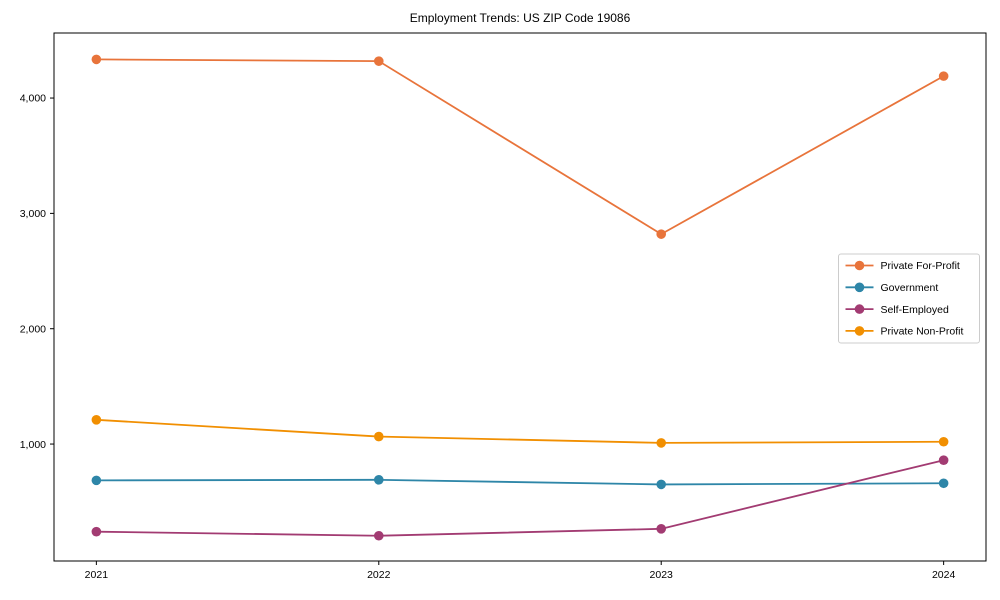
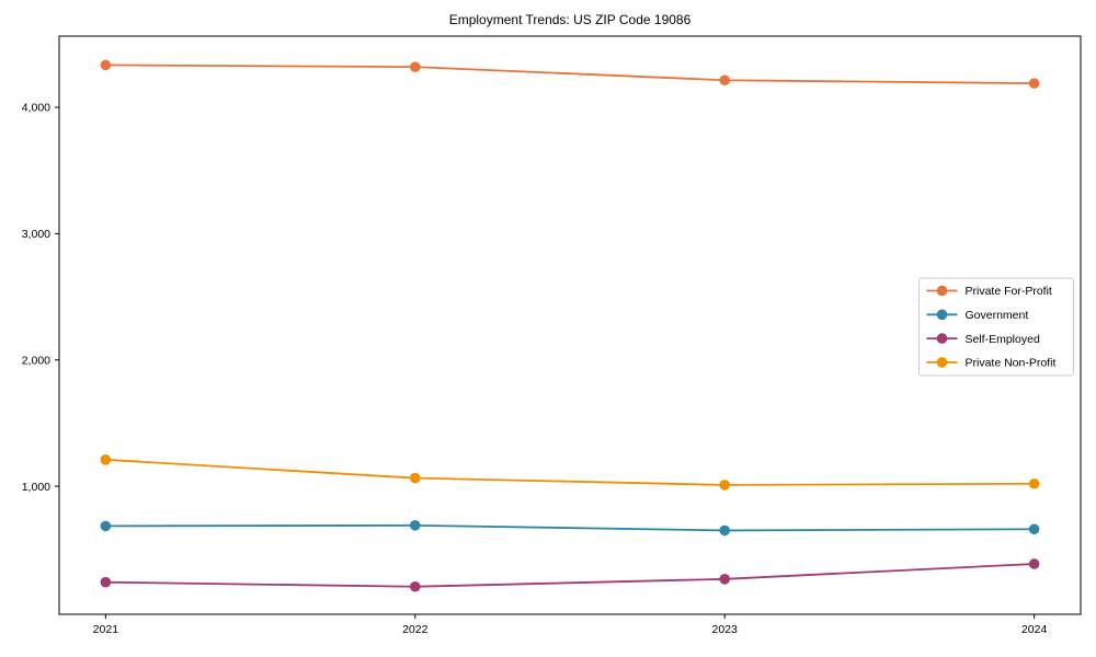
Private For-Profit/2023: 2820 -> 4220
Self-Employed/2024: 860 -> 380
